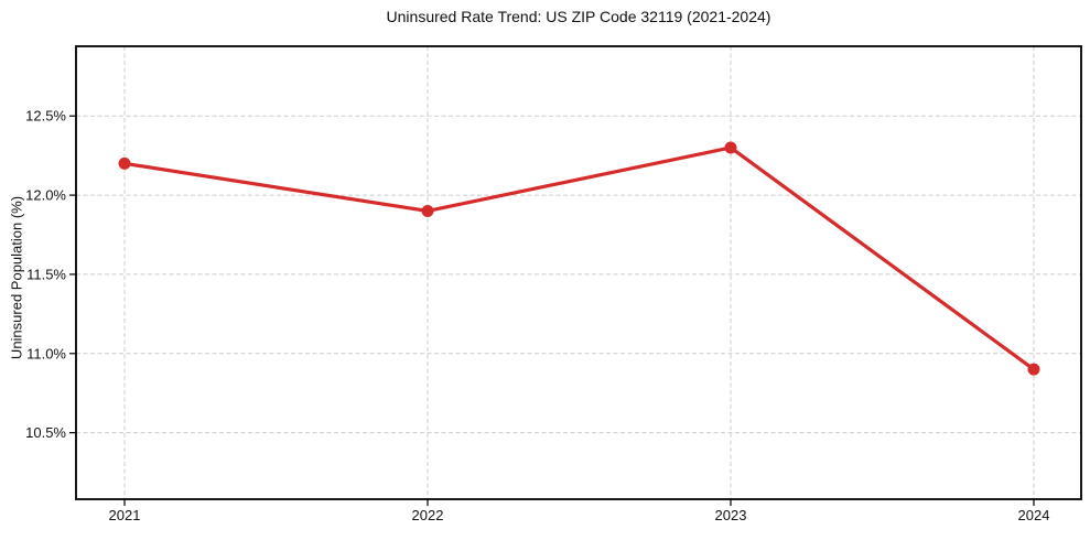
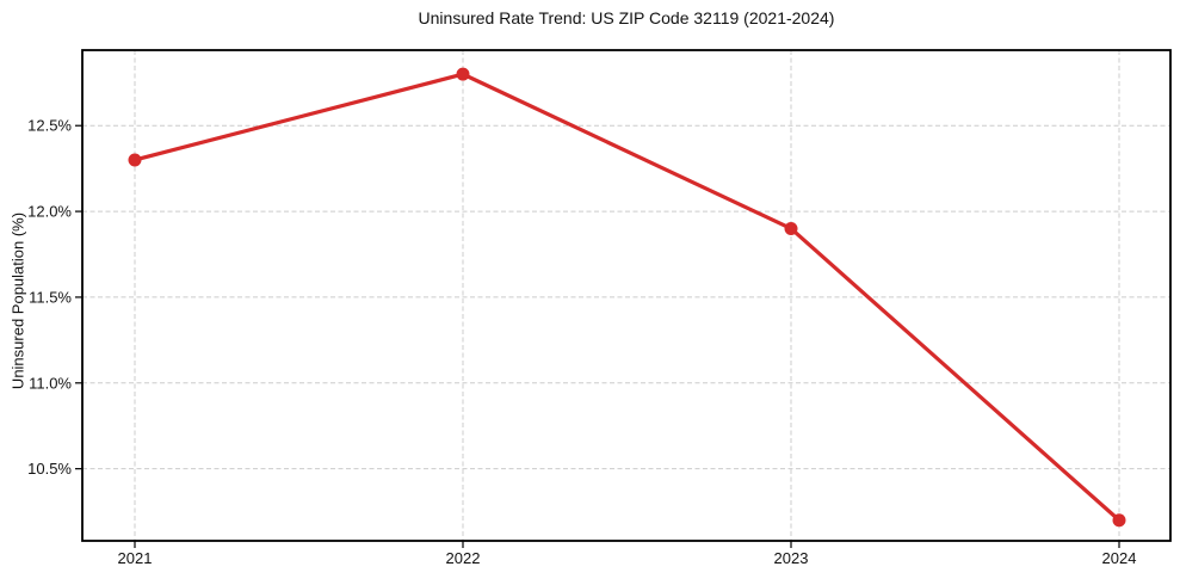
2021: 12.2% -> 12.3%
2022: 11.9% -> 12.8%
2023: 12.3% -> 11.9%
2024: 10.9% -> 10.2%
